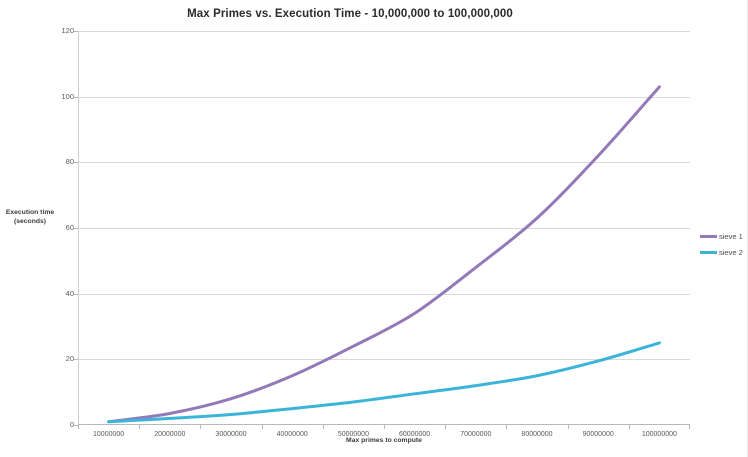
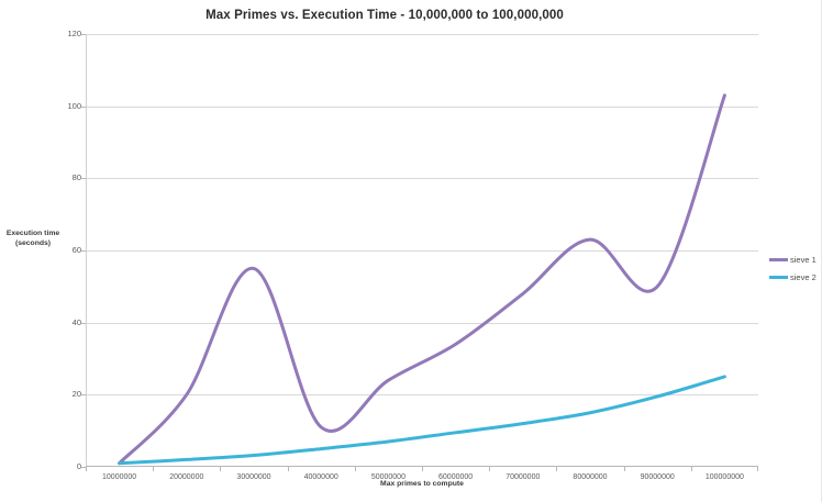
sieve 1/20000000: 4 -> 20
sieve 1/30000000: 8 -> 55
sieve 1/40000000: 15 -> 11
sieve 1/90000000: 82 -> 50
